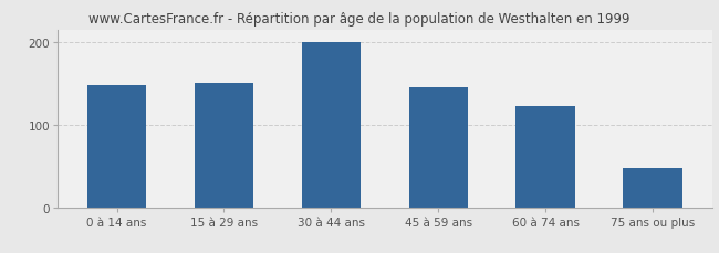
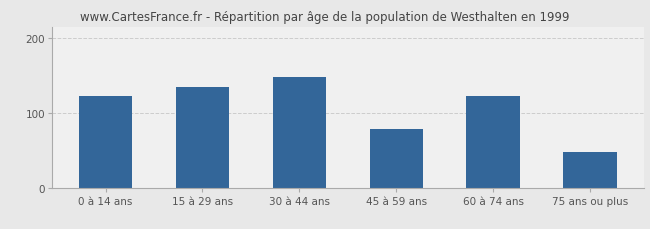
0 à 14 ans: 148 -> 122
15 à 29 ans: 150 -> 134
30 à 44 ans: 200 -> 148
45 à 59 ans: 145 -> 78
